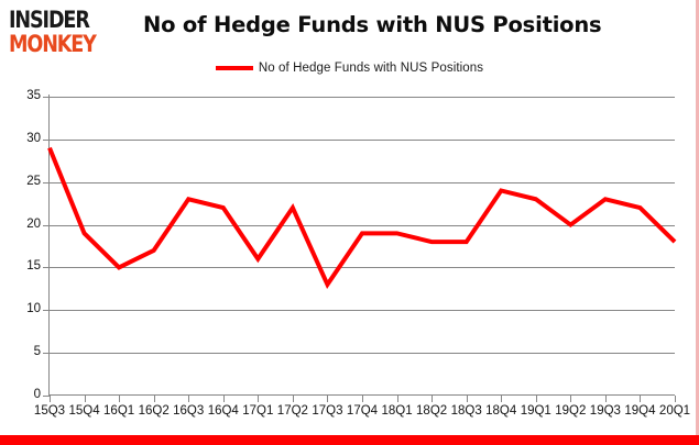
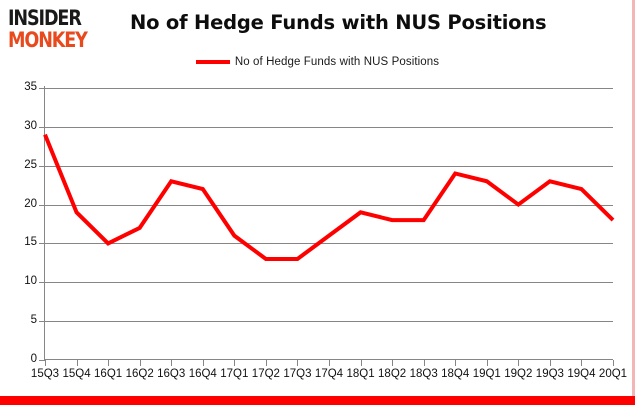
17Q2: 22 -> 13
17Q4: 19 -> 16
